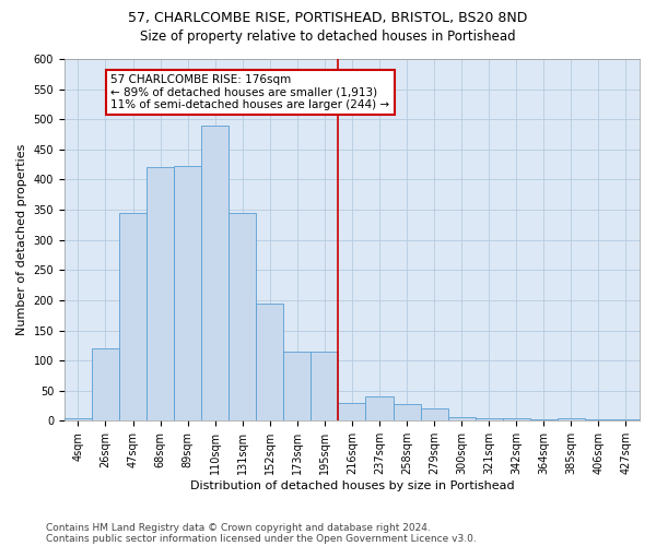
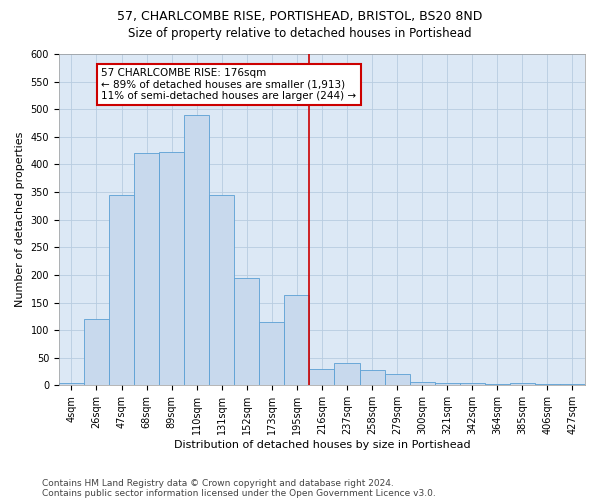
195sqm: 115 -> 164
